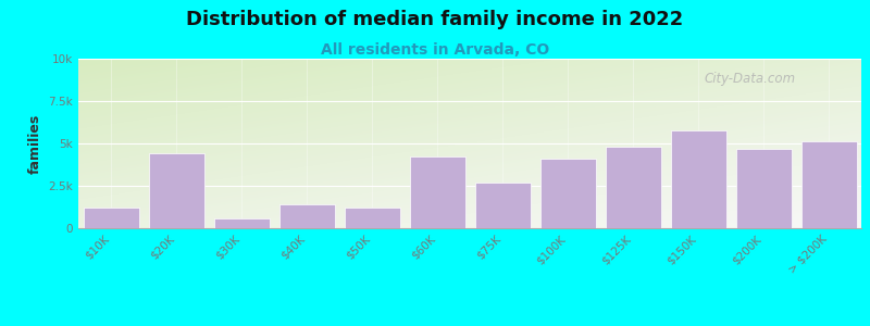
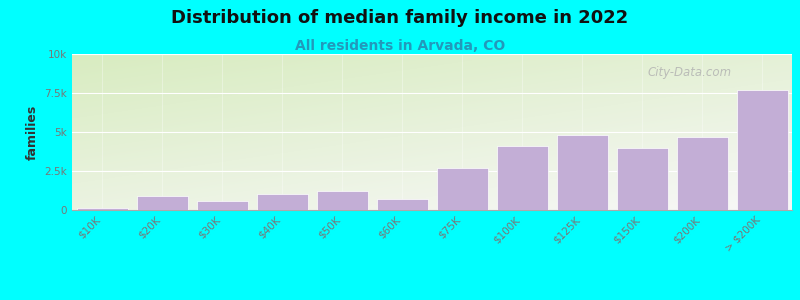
$10K: 1.2k -> 0.1k
$20K: 4.4k -> 0.9k
$40K: 1.4k -> 1.0k
$60K: 4.2k -> 0.7k
$150K: 5.8k -> 4.0k
> $200K: 5.1k -> 7.7k
